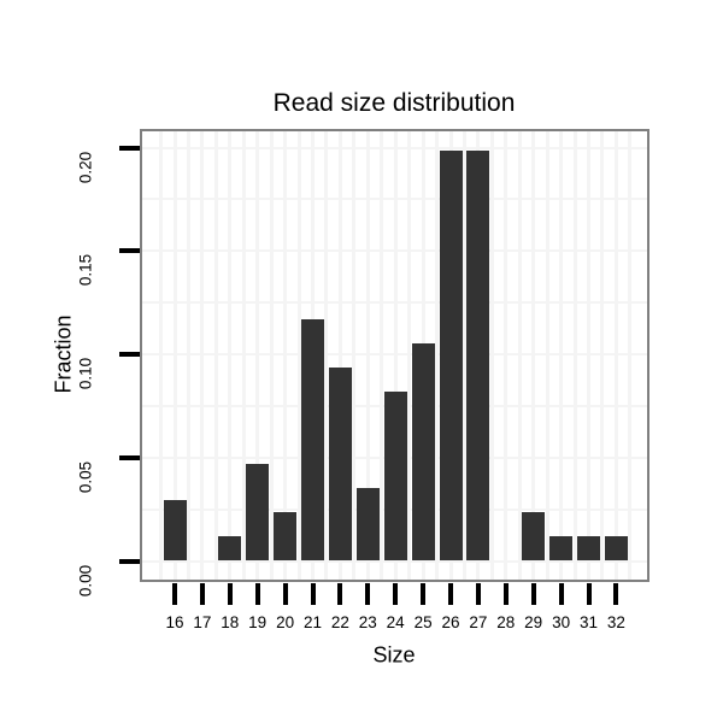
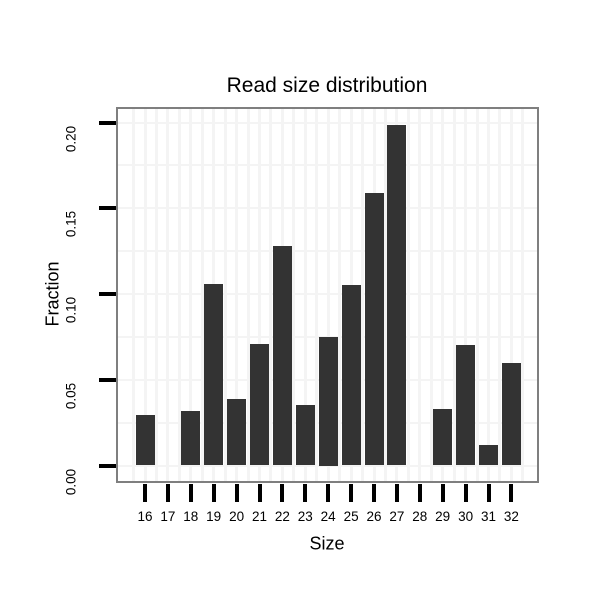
18: 0.012 -> 0.032
19: 0.047 -> 0.106
20: 0.023 -> 0.039
21: 0.117 -> 0.071
22: 0.094 -> 0.128
24: 0.082 -> 0.075
26: 0.199 -> 0.159
29: 0.023 -> 0.033
30: 0.012 -> 0.070
32: 0.012 -> 0.060
